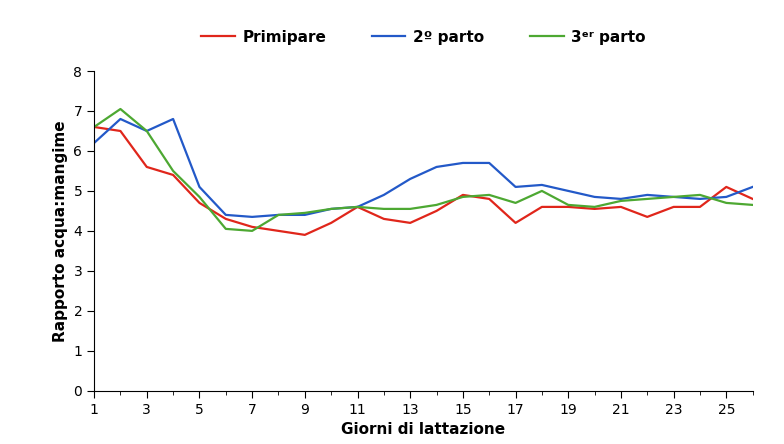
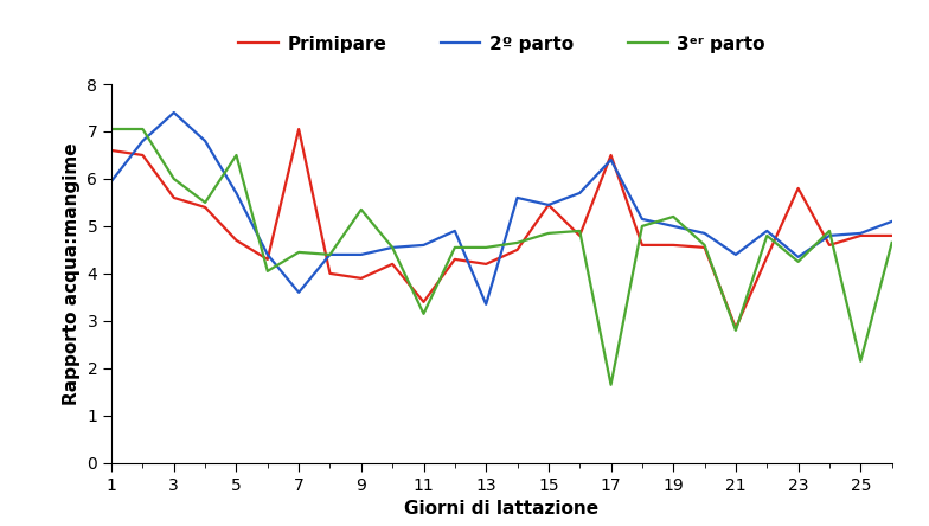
2º parto/1: 6.20 -> 5.95
3ᵉʳ parto/1: 6.60 -> 7.05
2º parto/3: 6.50 -> 7.40
3ᵉʳ parto/3: 6.50 -> 6.00
2º parto/5: 5.10 -> 5.70
3ᵉʳ parto/5: 4.85 -> 6.50
Primipare/7: 4.10 -> 7.05
2º parto/7: 4.35 -> 3.60
3ᵉʳ parto/7: 4.00 -> 4.45
3ᵉʳ parto/9: 4.45 -> 5.35
Primipare/11: 4.60 -> 3.40
3ᵉʳ parto/11: 4.60 -> 3.15
2º parto/13: 5.30 -> 3.35
Primipare/15: 4.90 -> 5.45
2º parto/15: 5.70 -> 5.45
Primipare/17: 4.20 -> 6.50
2º parto/17: 5.10 -> 6.40
3ᵉʳ parto/17: 4.70 -> 1.65
3ᵉʳ parto/19: 4.65 -> 5.20
Primipare/21: 4.60 -> 2.85
2º parto/21: 4.80 -> 4.40
3ᵉʳ parto/21: 4.75 -> 2.80
Primipare/23: 4.60 -> 5.80
2º parto/23: 4.85 -> 4.35
3ᵉʳ parto/23: 4.85 -> 4.25
Primipare/25: 5.10 -> 4.80
3ᵉʳ parto/25: 4.70 -> 2.15
